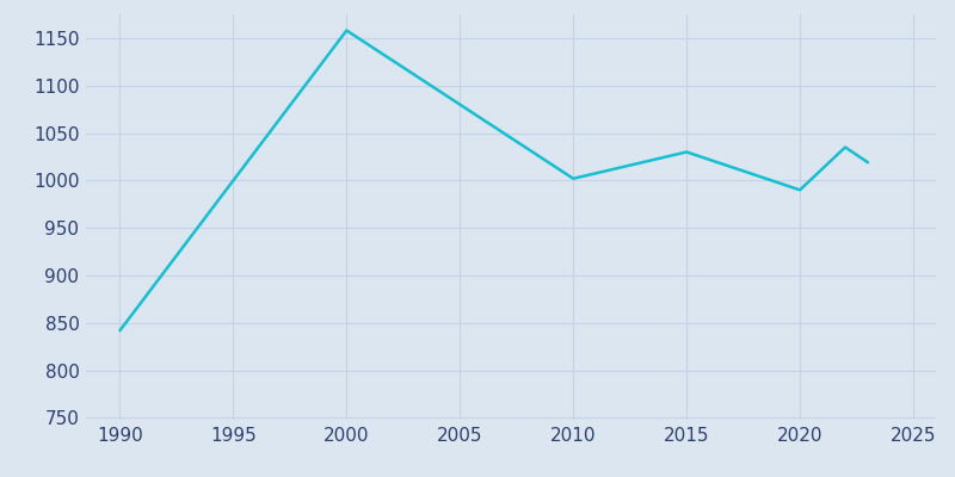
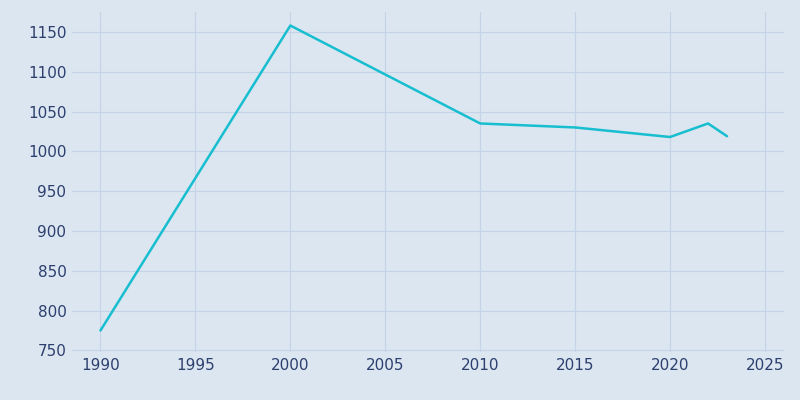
1990: 842 -> 775
2010: 1002 -> 1035
2020: 990 -> 1018
